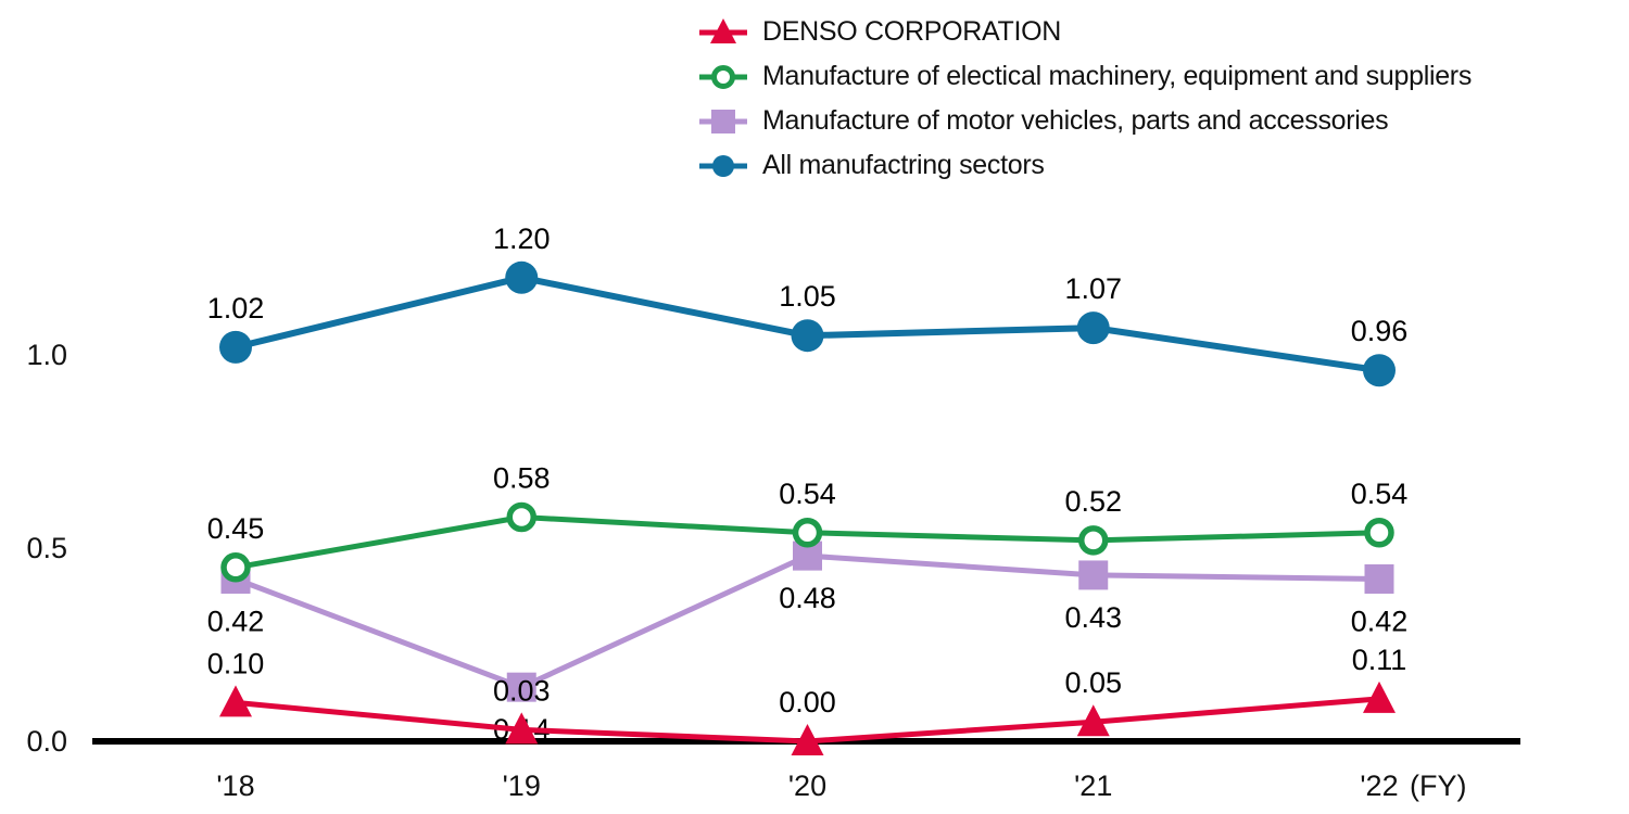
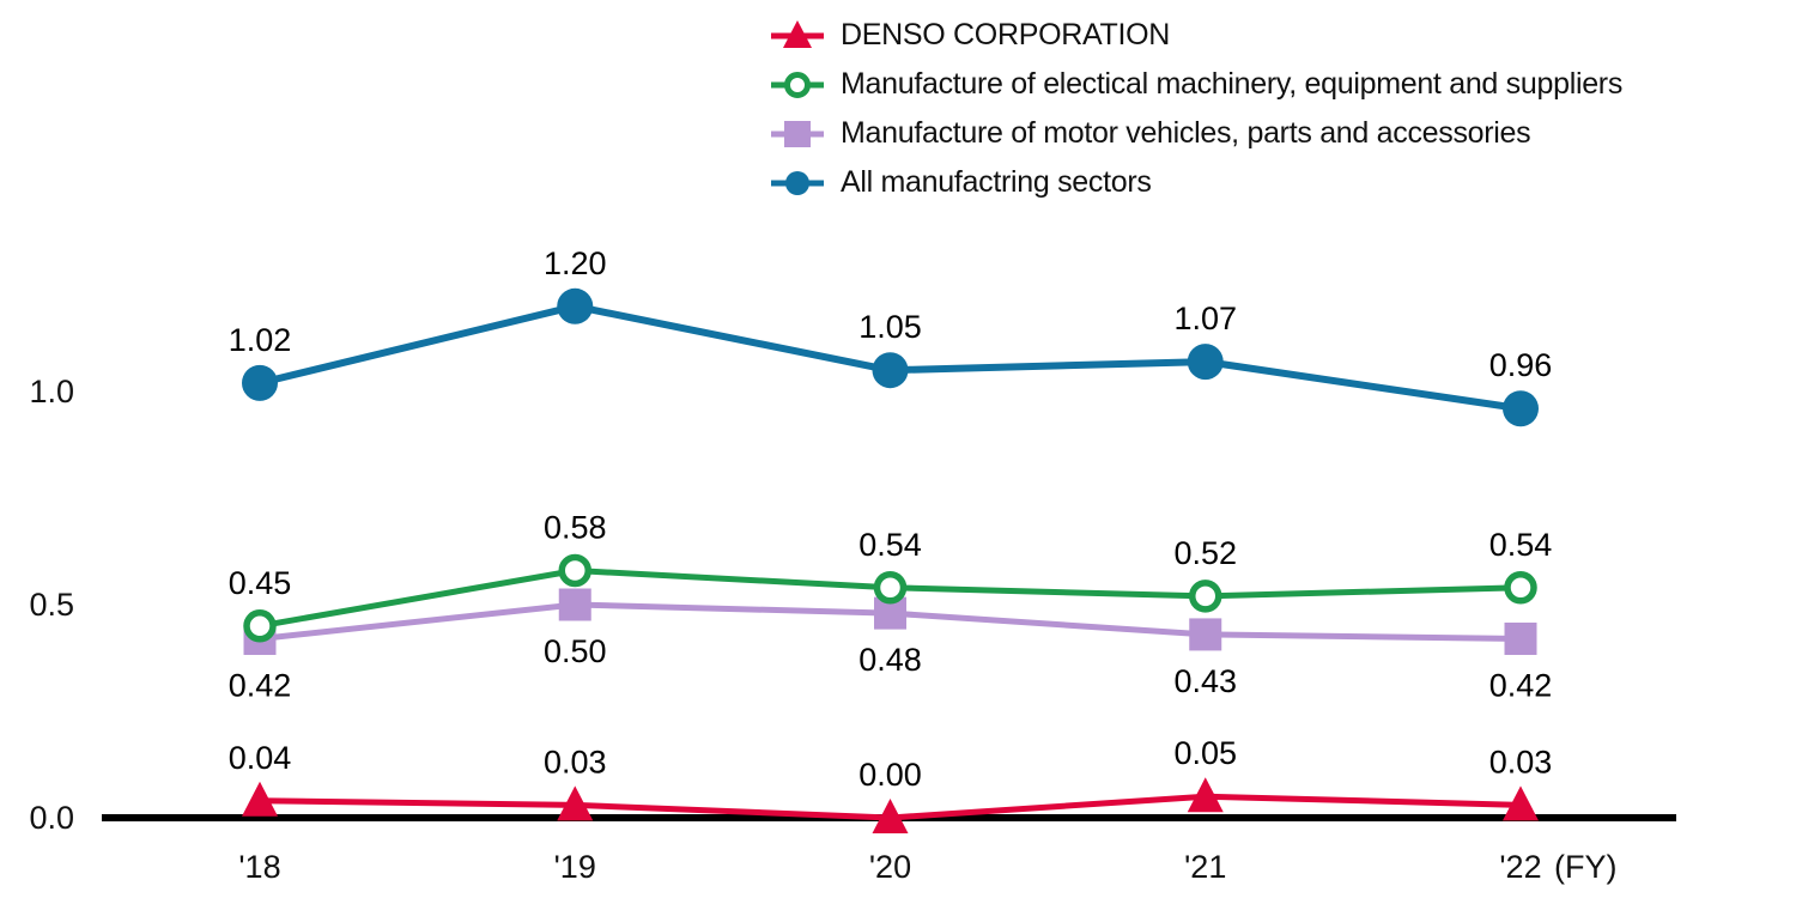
DENSO CORPORATION/'18: 0.10 -> 0.04
Manufacture of motor vehicles, parts and accessories/'19: 0.14 -> 0.50
DENSO CORPORATION/'22: 0.11 -> 0.03
